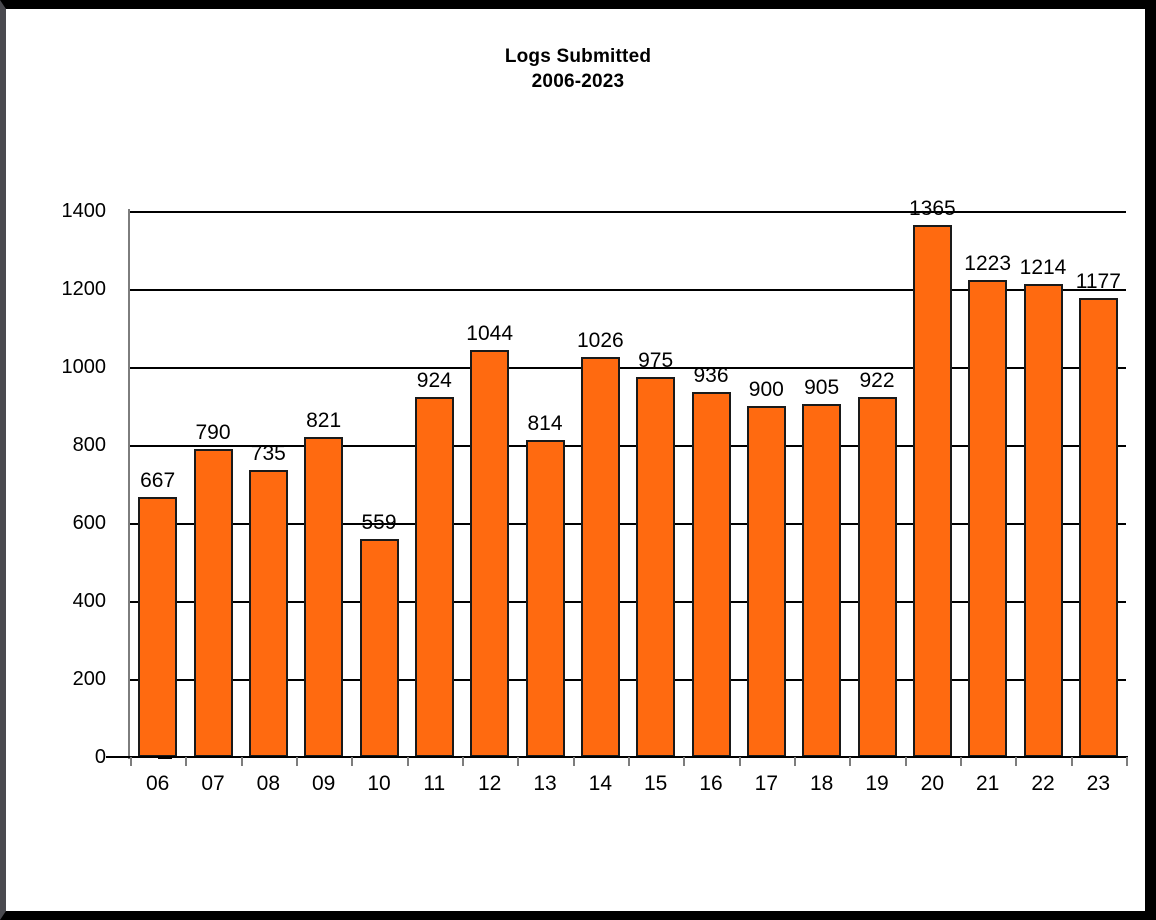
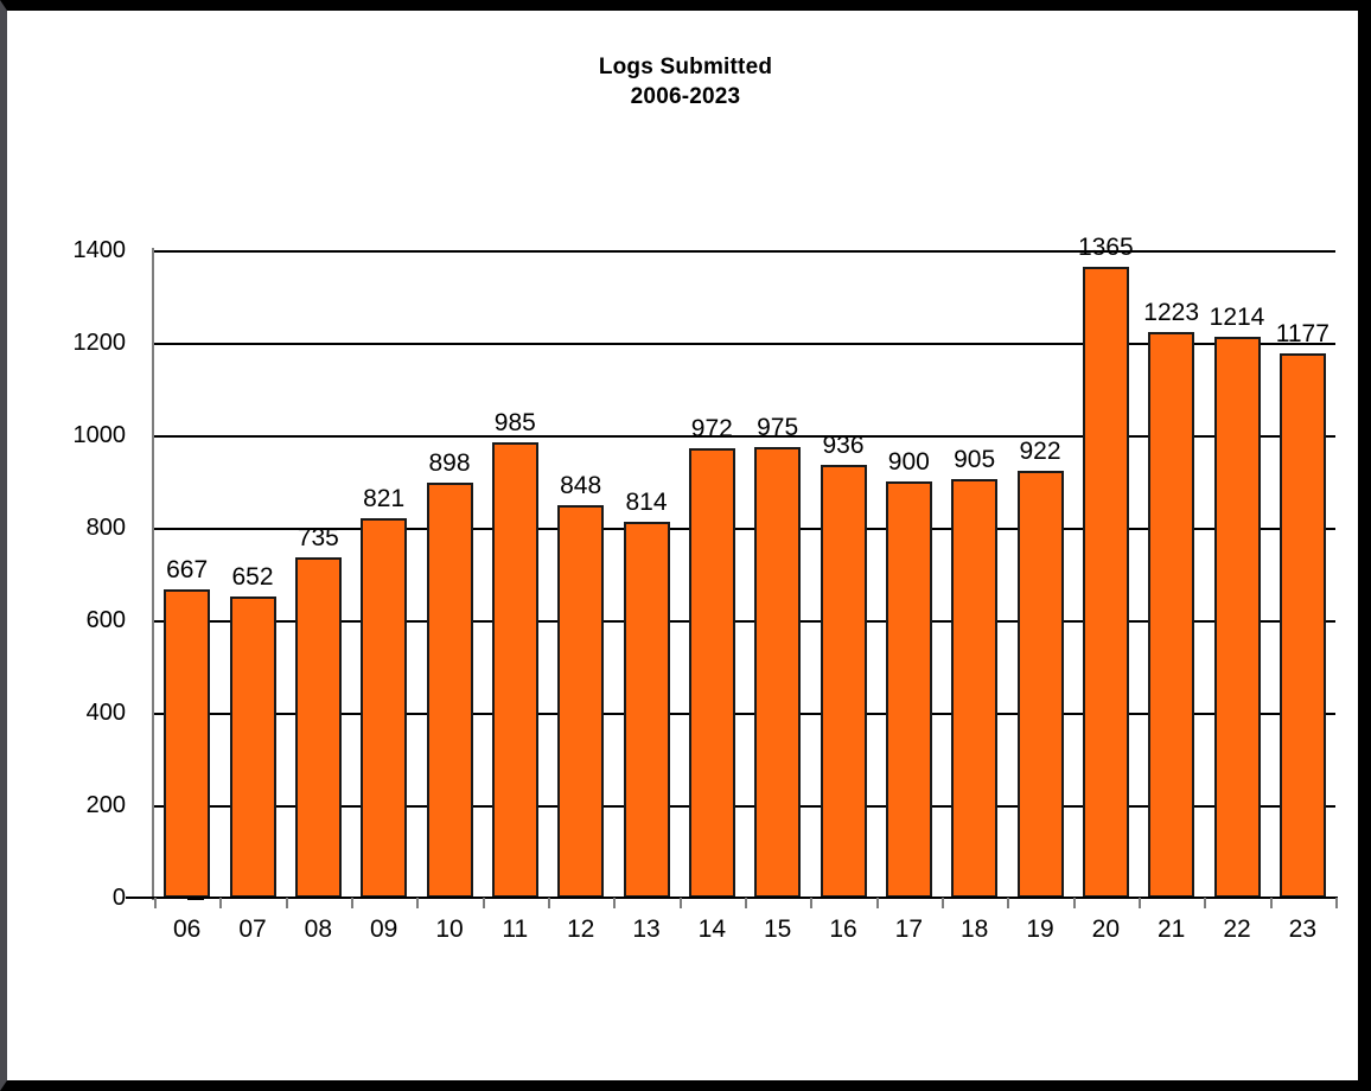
07: 790 -> 652
10: 559 -> 898
11: 924 -> 985
12: 1044 -> 848
14: 1026 -> 972
